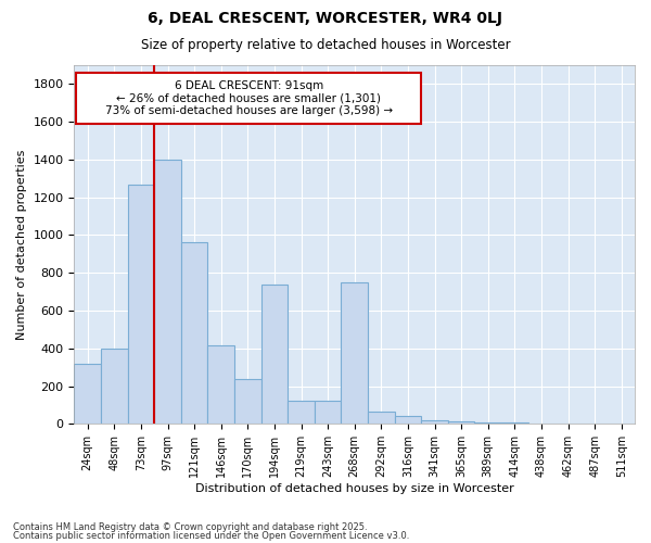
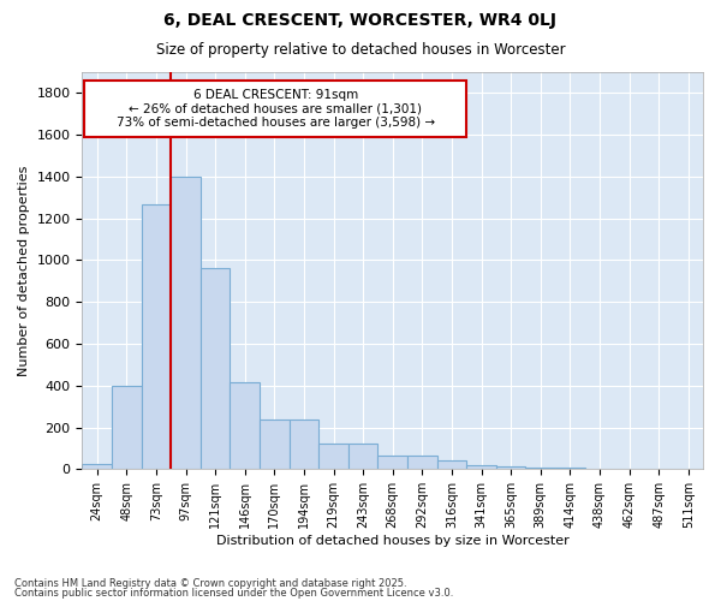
24sqm: 320 -> 20
194sqm: 740 -> 240
268sqm: 750 -> 60
